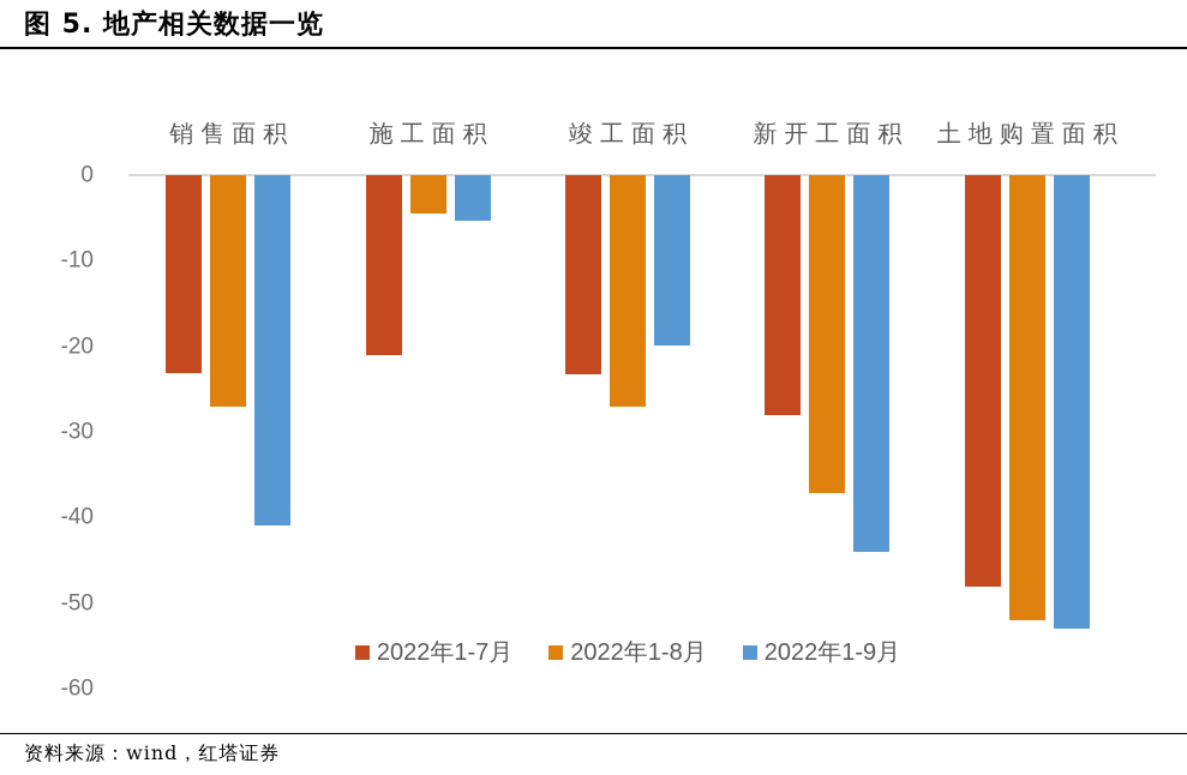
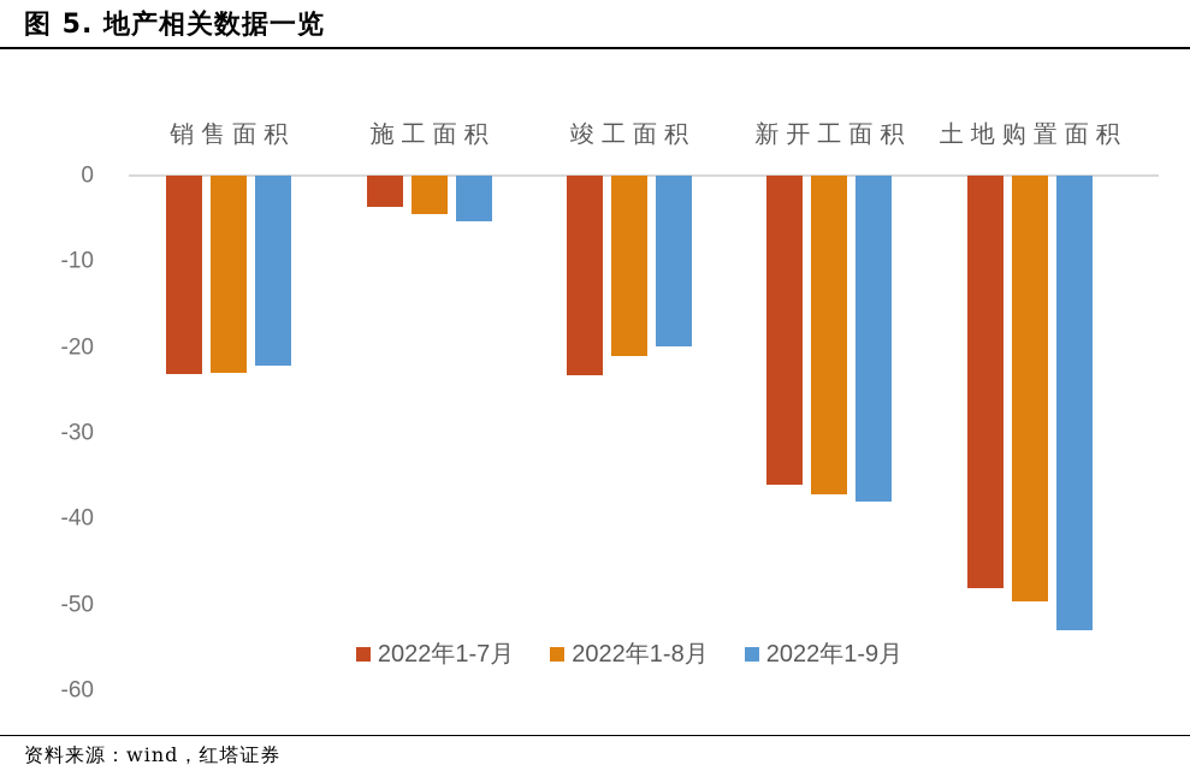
2022年1-8月/销售面积: -27 -> -23
2022年1-9月/销售面积: -41 -> -22
2022年1-7月/施工面积: -21 -> -4
2022年1-8月/竣工面积: -27 -> -21
2022年1-7月/新开工面积: -28 -> -36
2022年1-9月/新开工面积: -44 -> -38
2022年1-8月/土地购置面积: -52 -> -50
